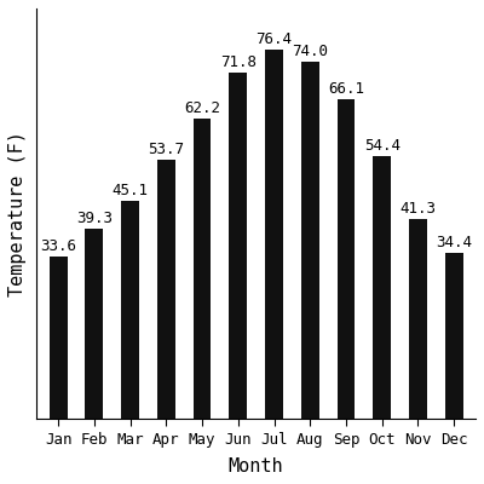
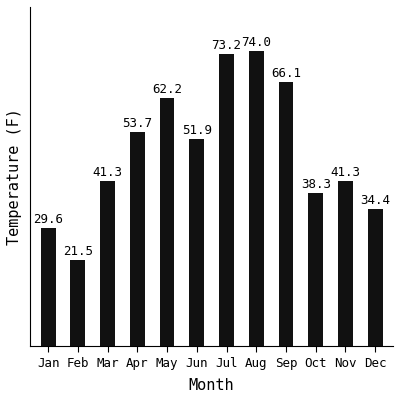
Jan: 33.6 -> 29.6
Feb: 39.3 -> 21.5
Mar: 45.1 -> 41.3
Jun: 71.8 -> 51.9
Jul: 76.4 -> 73.2
Oct: 54.4 -> 38.3
